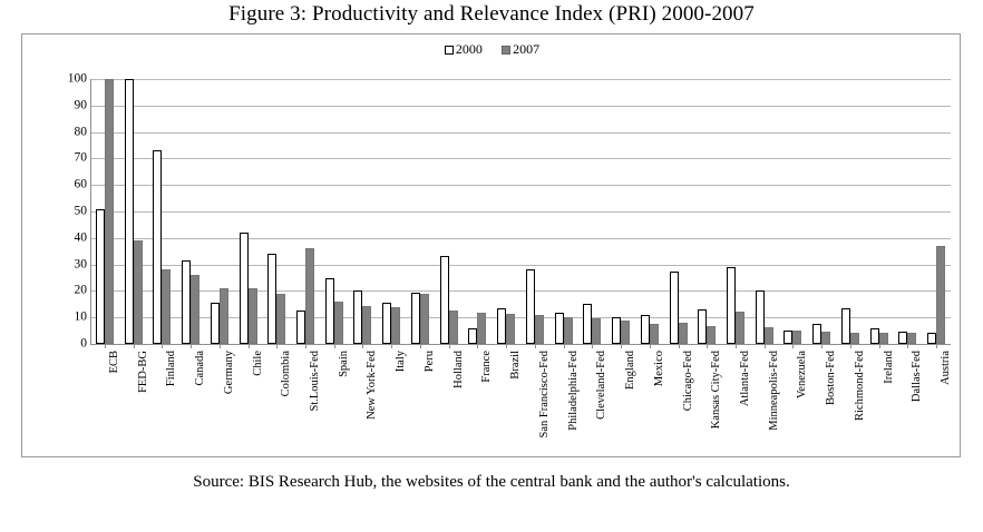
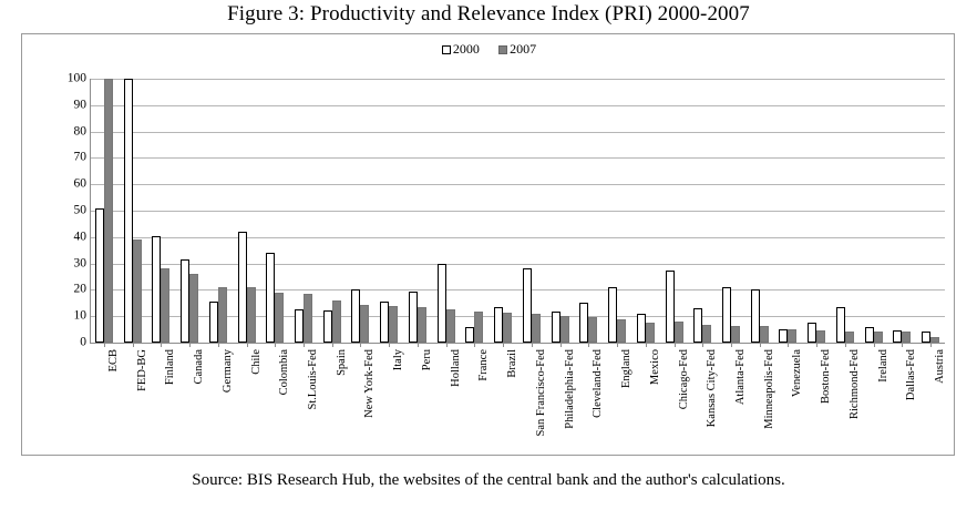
2000/Finland: 73 -> 40
2007/St.Louis-Fed: 36 -> 18
2000/Spain: 25 -> 12
2007/Peru: 19 -> 13
2000/Holland: 33 -> 30
2000/England: 10 -> 21
2000/Atlanta-Fed: 29 -> 21
2007/Atlanta-Fed: 12 -> 6
2007/Austria: 37 -> 2
